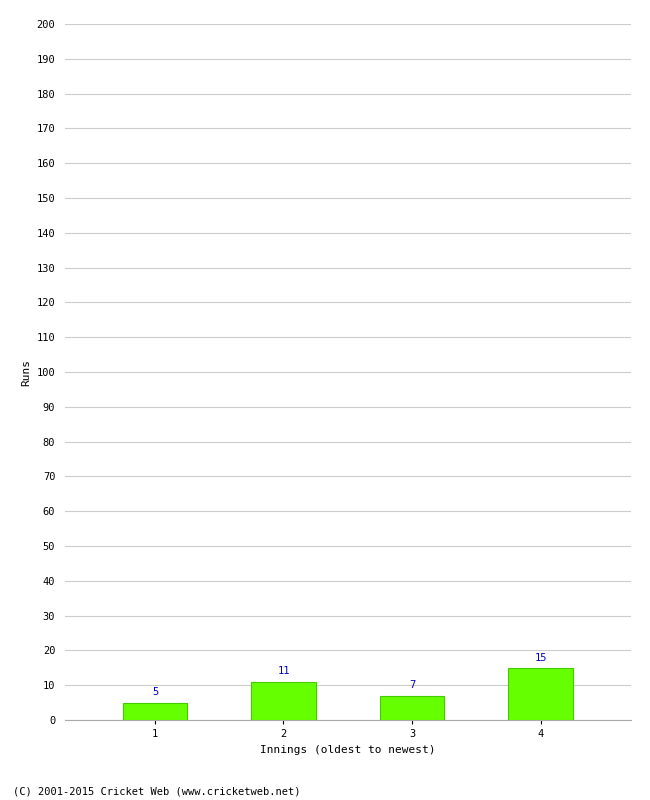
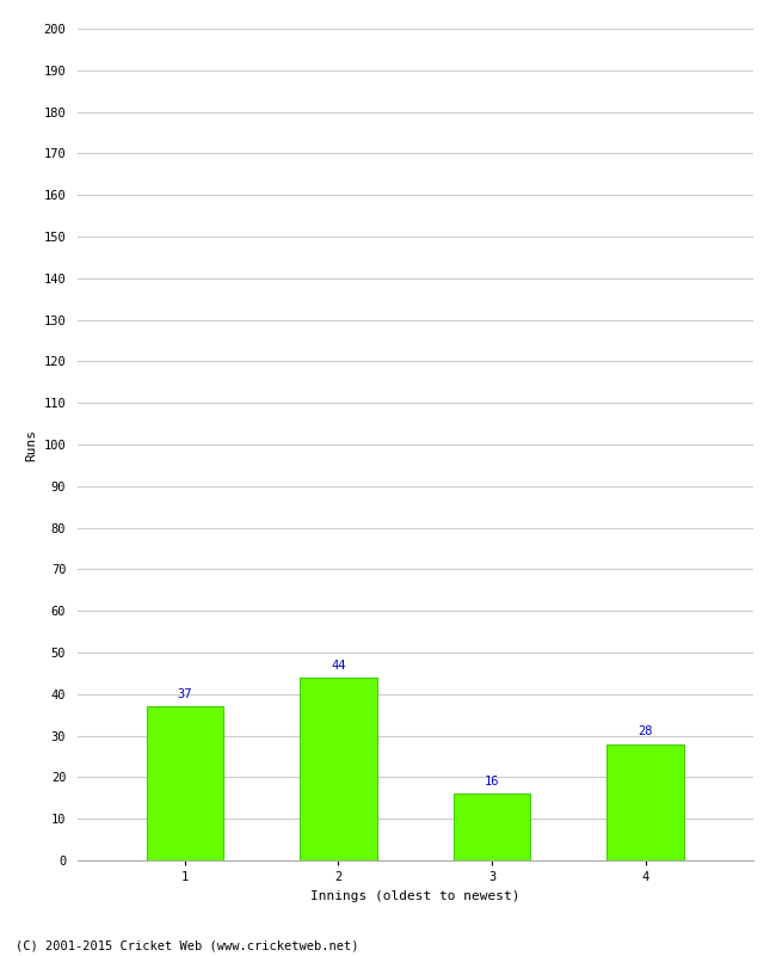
1: 5 -> 37
2: 11 -> 44
3: 7 -> 16
4: 15 -> 28
